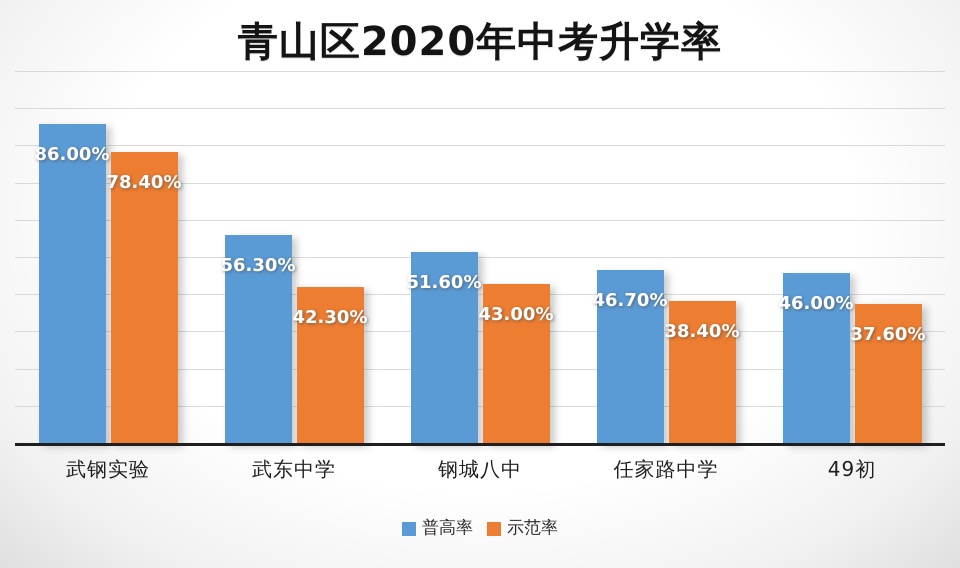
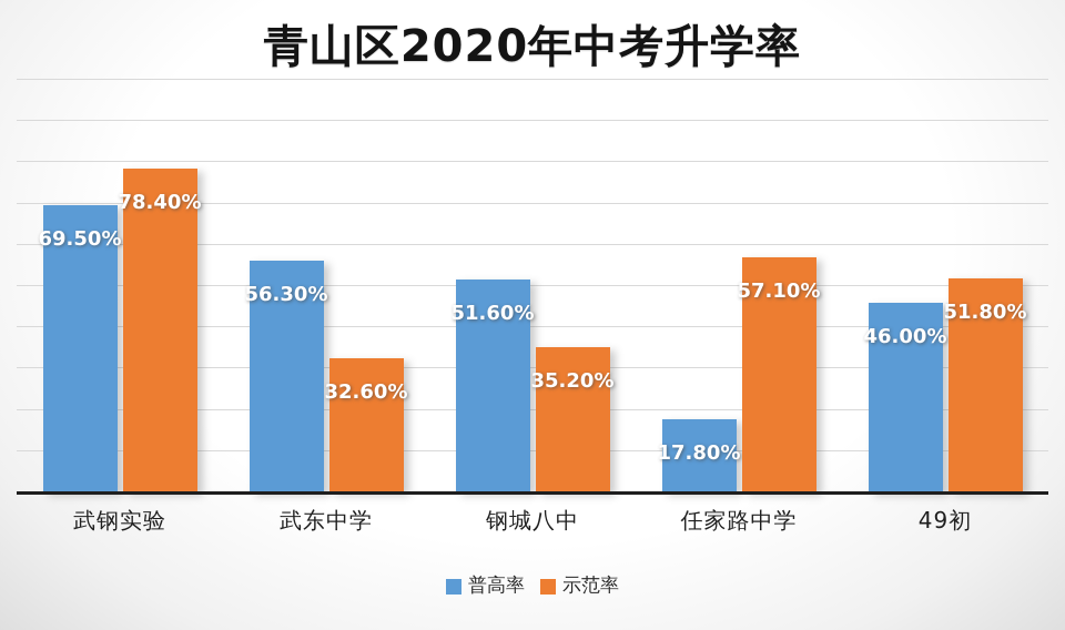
普高率/武钢实验: 86.00% -> 69.50%
示范率/武东中学: 42.30% -> 32.60%
示范率/钢城八中: 43.00% -> 35.20%
普高率/任家路中学: 46.70% -> 17.80%
示范率/任家路中学: 38.40% -> 57.10%
示范率/49初: 37.60% -> 51.80%
